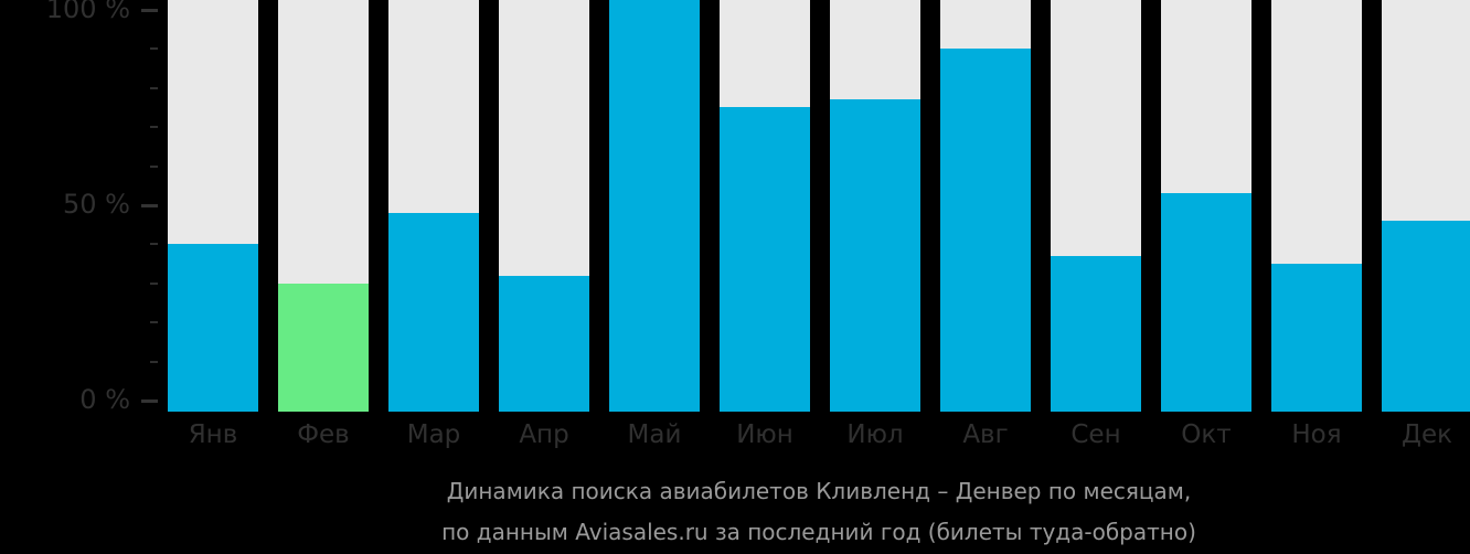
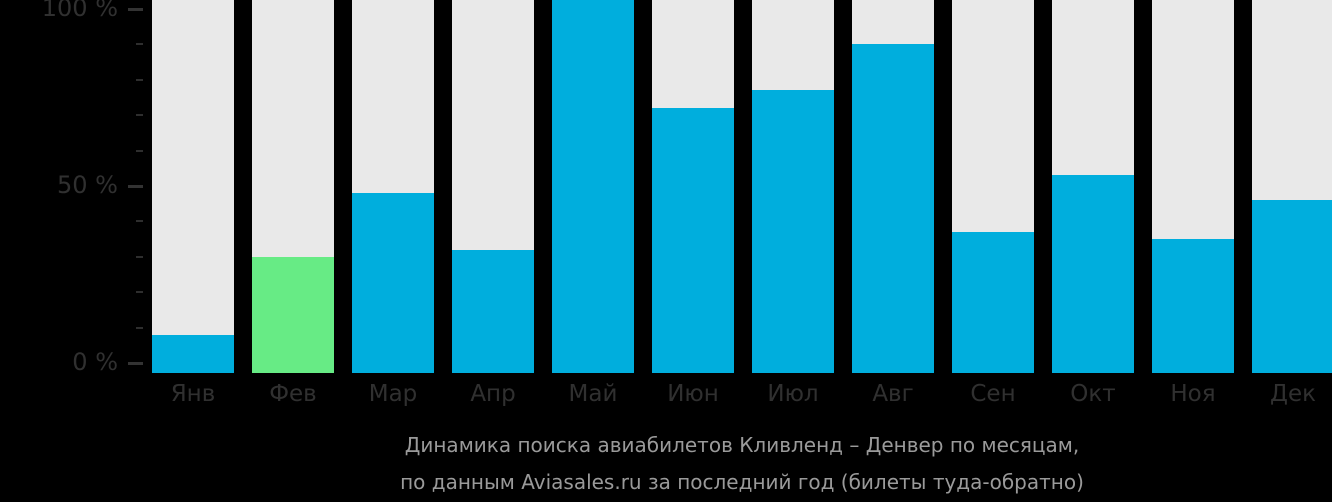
Янв: 40% -> 8%
Июн: 75% -> 72%
